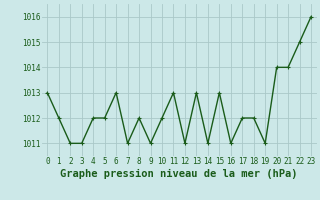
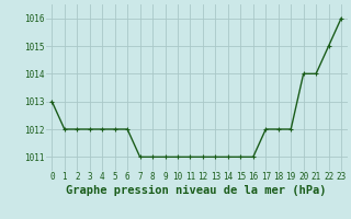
2: 1011 -> 1012
3: 1011 -> 1012
6: 1013 -> 1012
8: 1012 -> 1011
10: 1012 -> 1011
11: 1013 -> 1011
13: 1013 -> 1011
15: 1013 -> 1011
19: 1011 -> 1012
